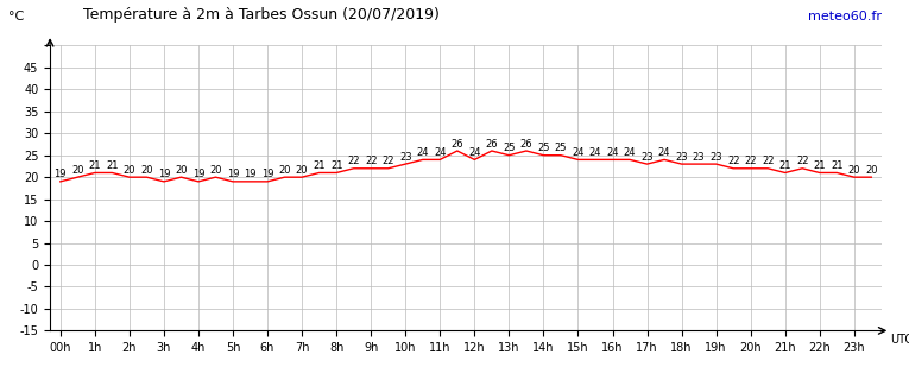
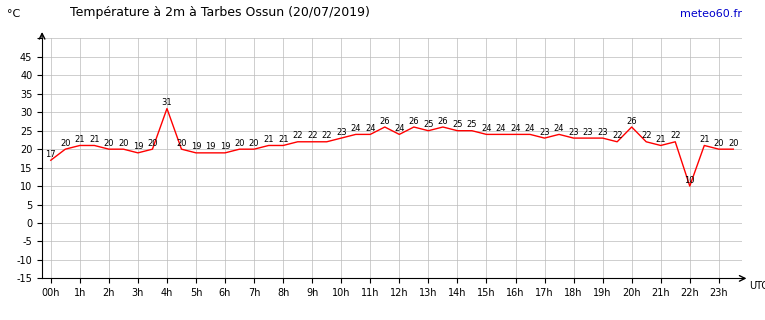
00h: 19 -> 17
4h: 19 -> 31
20h: 22 -> 26
22h: 21 -> 10
